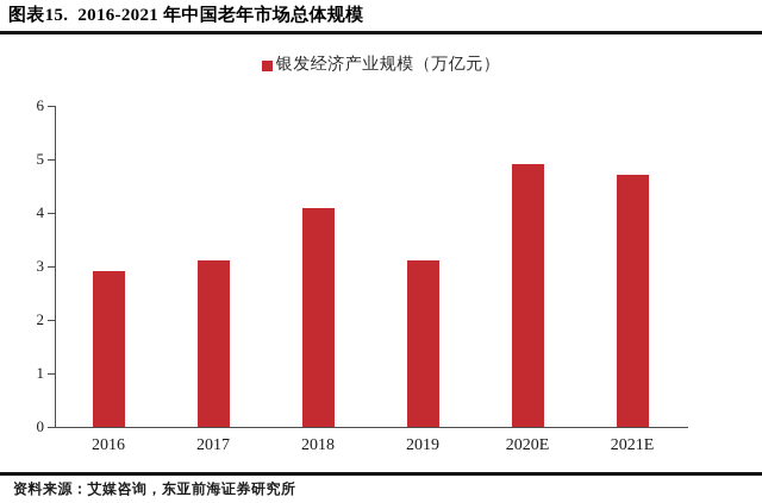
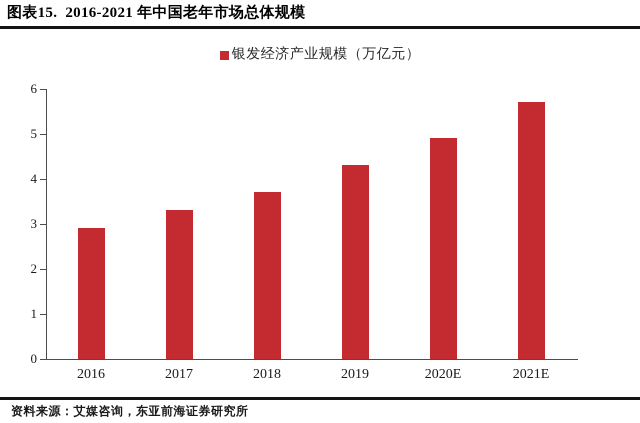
2017: 3.1 -> 3.3
2018: 4.1 -> 3.7
2019: 3.1 -> 4.3
2021E: 4.7 -> 5.7
